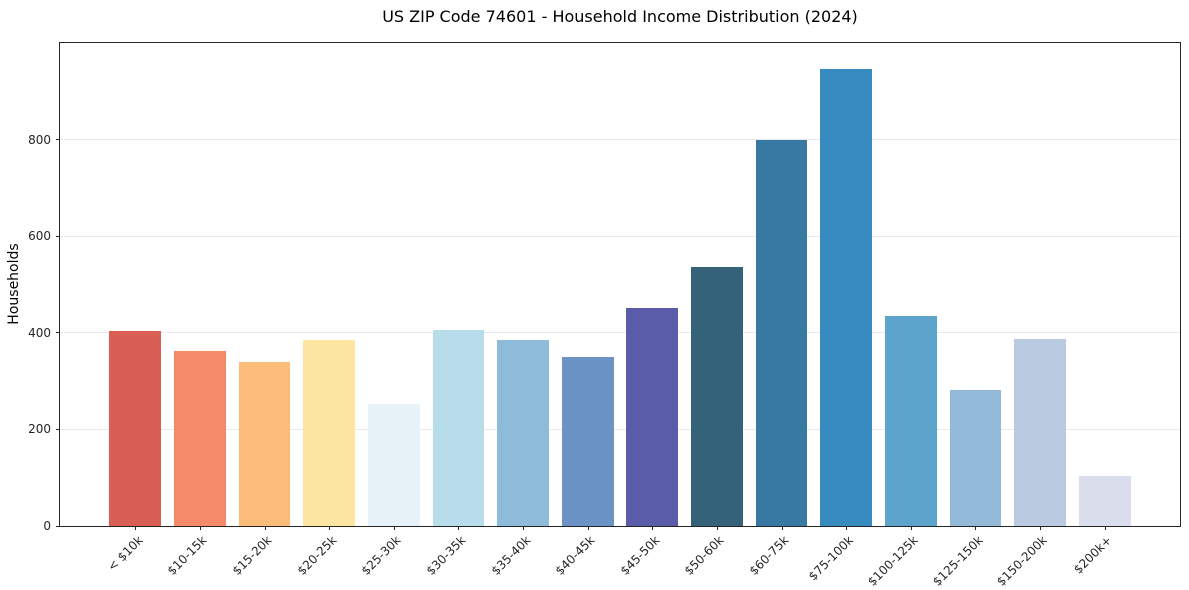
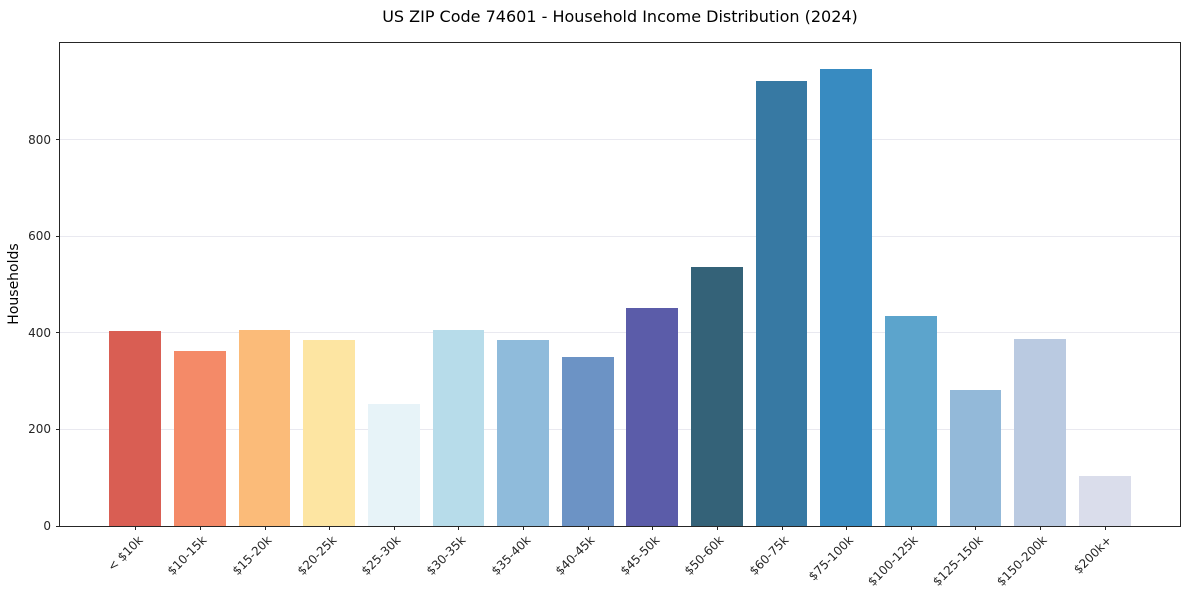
$15-20k: 340 -> 400
$60-75k: 800 -> 920
